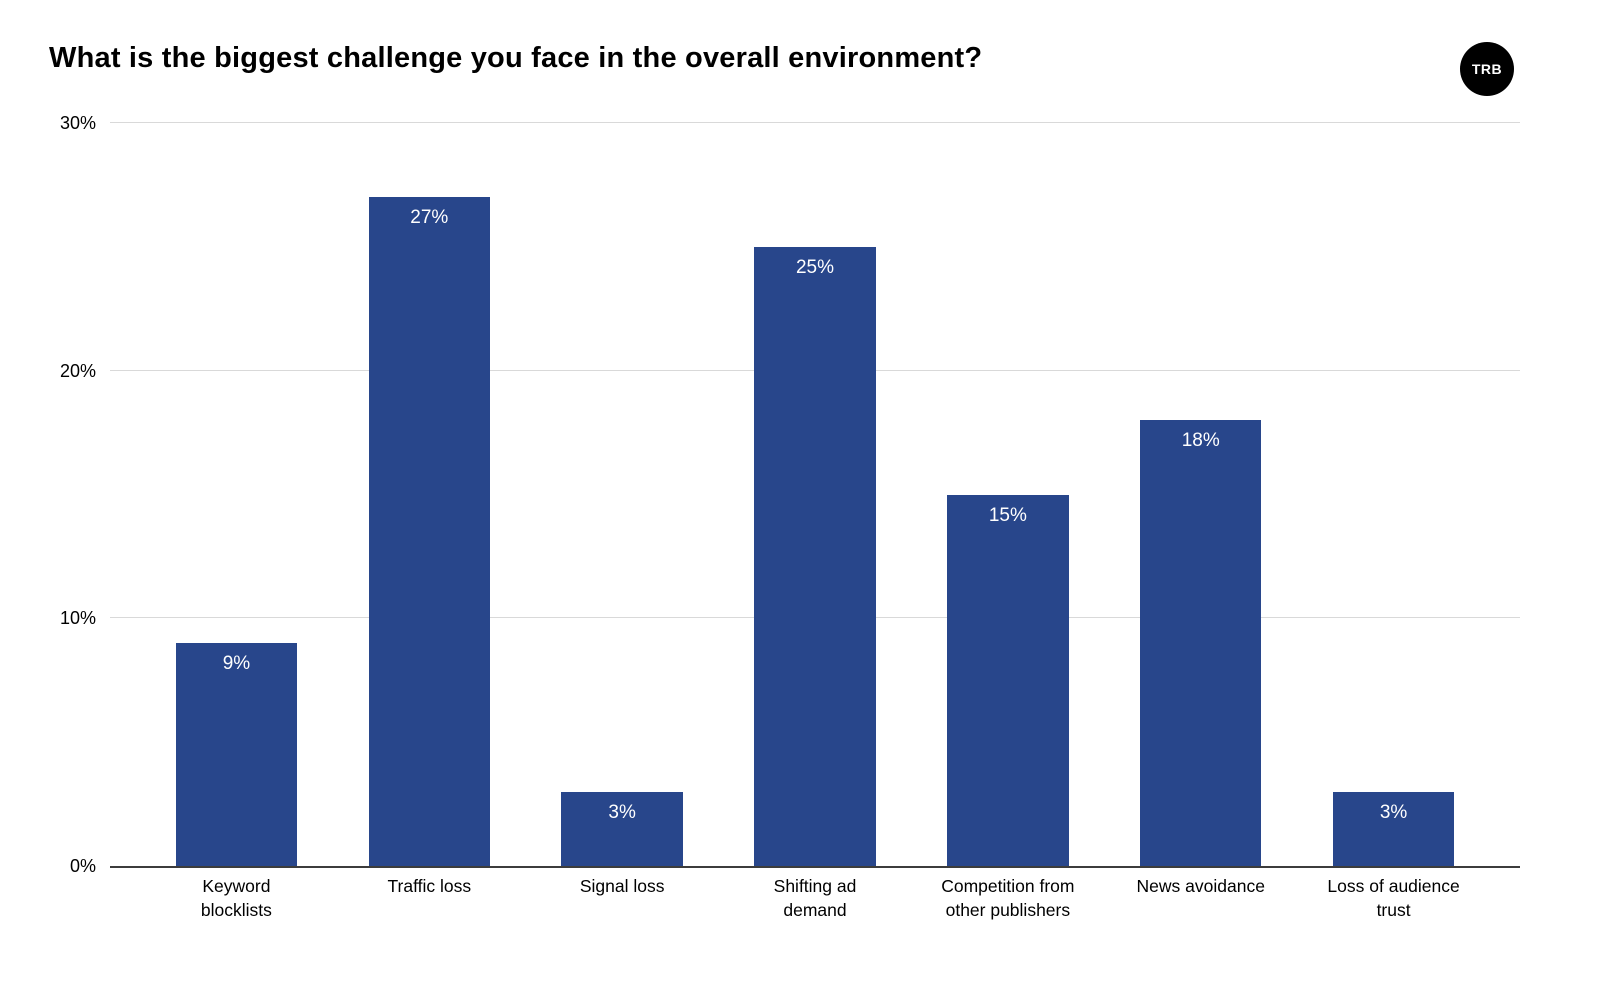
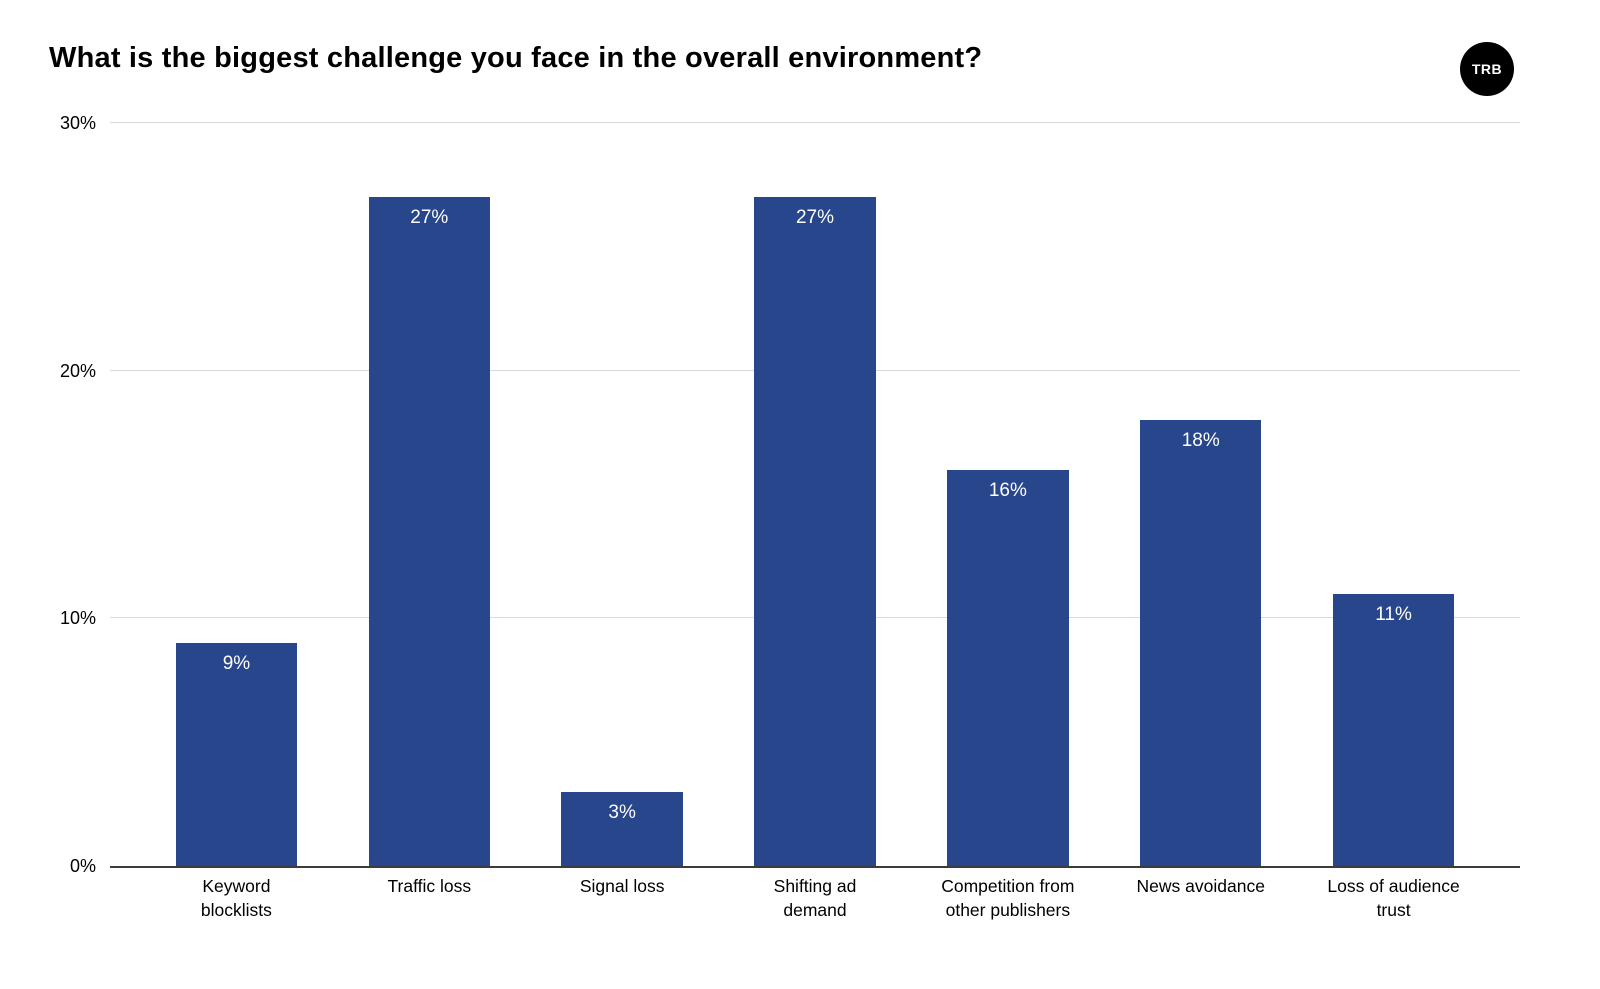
Shifting ad demand: 25% -> 27%
Competition from other publishers: 15% -> 16%
Loss of audience trust: 3% -> 11%
